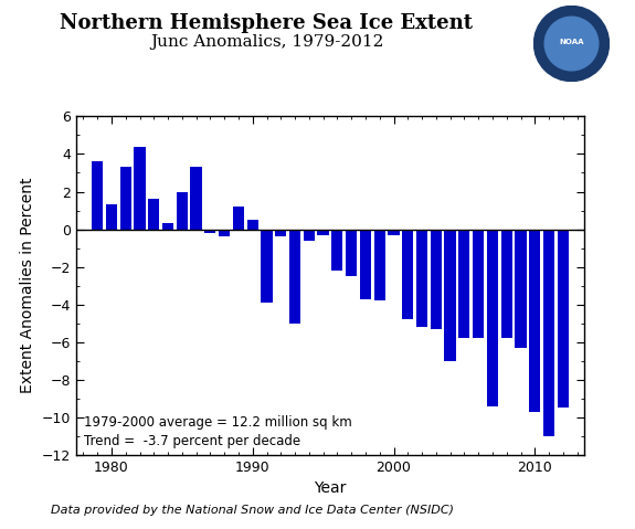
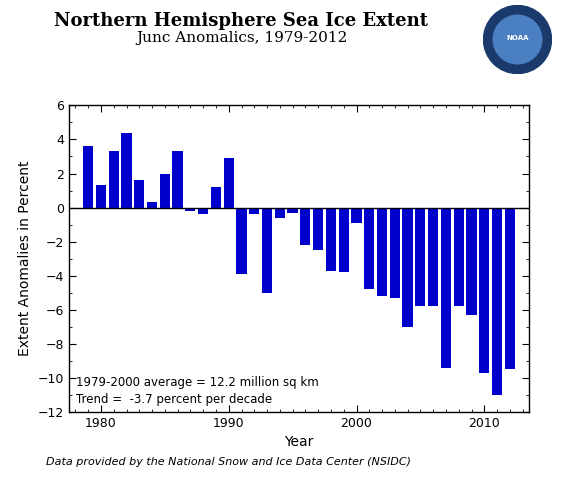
1990: 0.5 -> 2.9
2000: -0.3 -> -0.9
